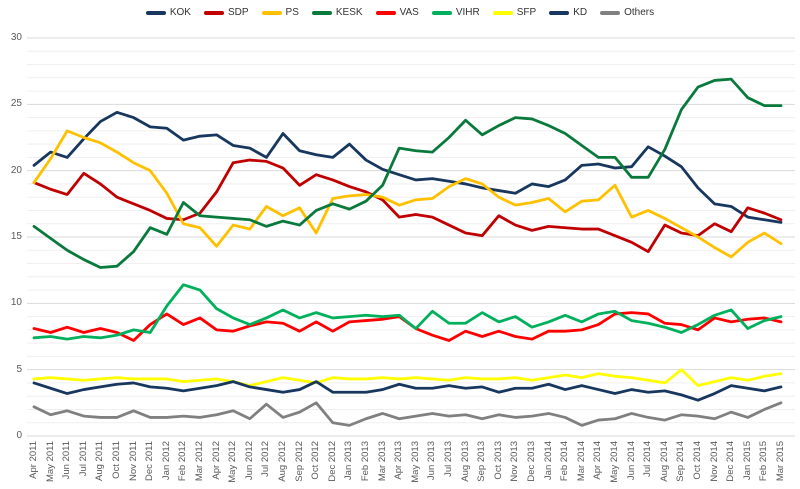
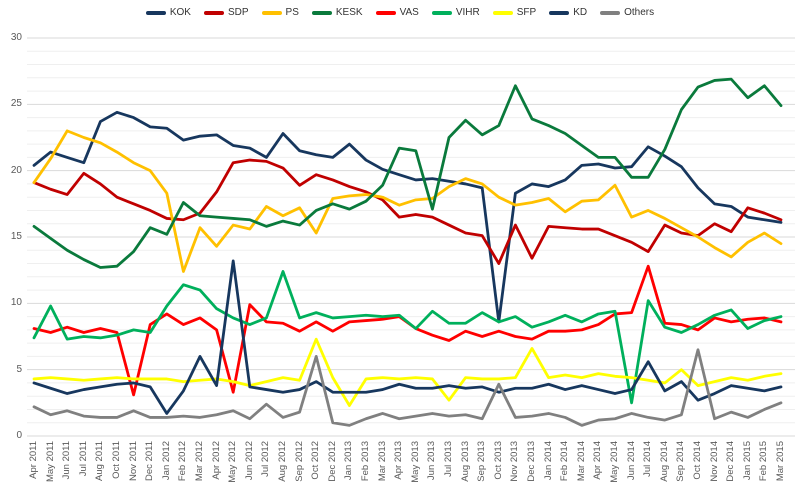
VIHR/May 2011: 7.5 -> 9.8
KOK/Jul 2011: 22.4 -> 20.6
VAS/Nov 2011: 7.2 -> 3.1
KD/Jan 2012: 3.6 -> 1.7
PS/Feb 2012: 16.0 -> 12.4
KD/Mar 2012: 3.6 -> 6.0
VAS/May 2012: 7.9 -> 3.3
KD/May 2012: 4.1 -> 13.2
VAS/Jun 2012: 8.3 -> 9.9
VIHR/Aug 2012: 9.5 -> 12.4
SFP/Oct 2012: 4.0 -> 7.3
Others/Oct 2012: 2.5 -> 6.0
SFP/Jan 2013: 4.3 -> 2.3
KESK/Jun 2013: 21.4 -> 17.1
SFP/Jul 2013: 4.2 -> 2.7
KOK/Oct 2013: 18.5 -> 8.6
SDP/Oct 2013: 16.6 -> 13.0
Others/Oct 2013: 1.6 -> 3.9
KESK/Nov 2013: 24.0 -> 26.4
SDP/Dec 2013: 15.5 -> 13.4
SFP/Dec 2013: 4.2 -> 6.6
VIHR/Jun 2014: 8.7 -> 2.5
VAS/Jul 2014: 9.2 -> 12.8
VIHR/Jul 2014: 8.5 -> 10.2
KD/Jul 2014: 3.3 -> 5.6
KD/Sep 2014: 3.1 -> 4.1
Others/Oct 2014: 1.5 -> 6.5
KESK/Feb 2015: 24.9 -> 26.4
